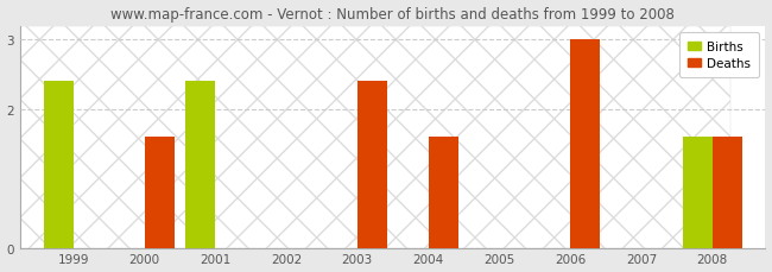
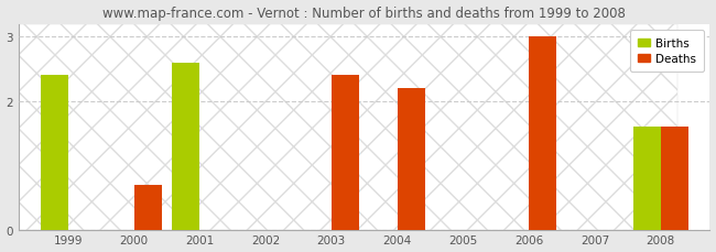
Deaths/2000: 1.6 -> 0.7
Births/2001: 2.4 -> 2.6
Deaths/2004: 1.6 -> 2.2
